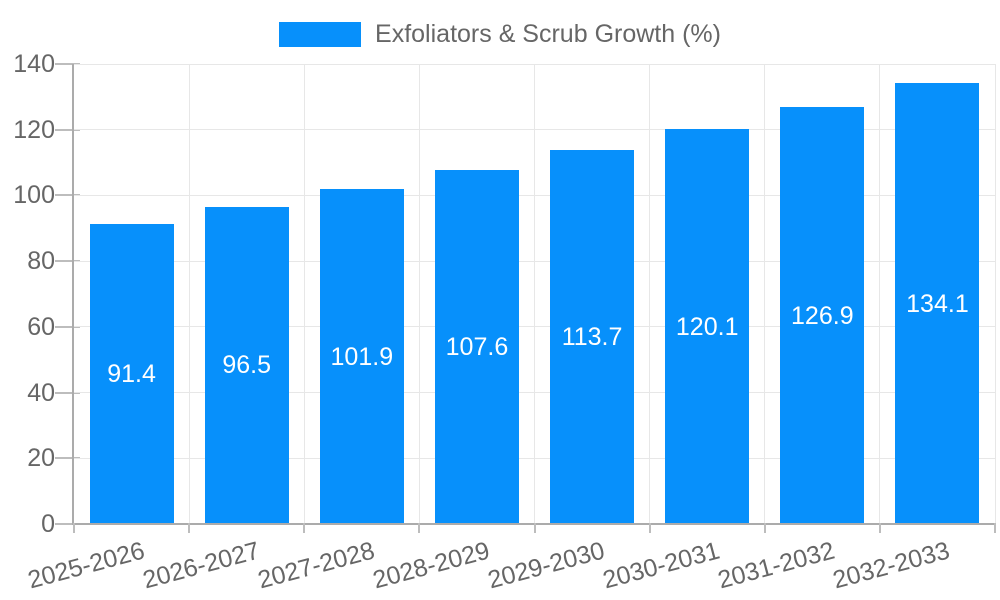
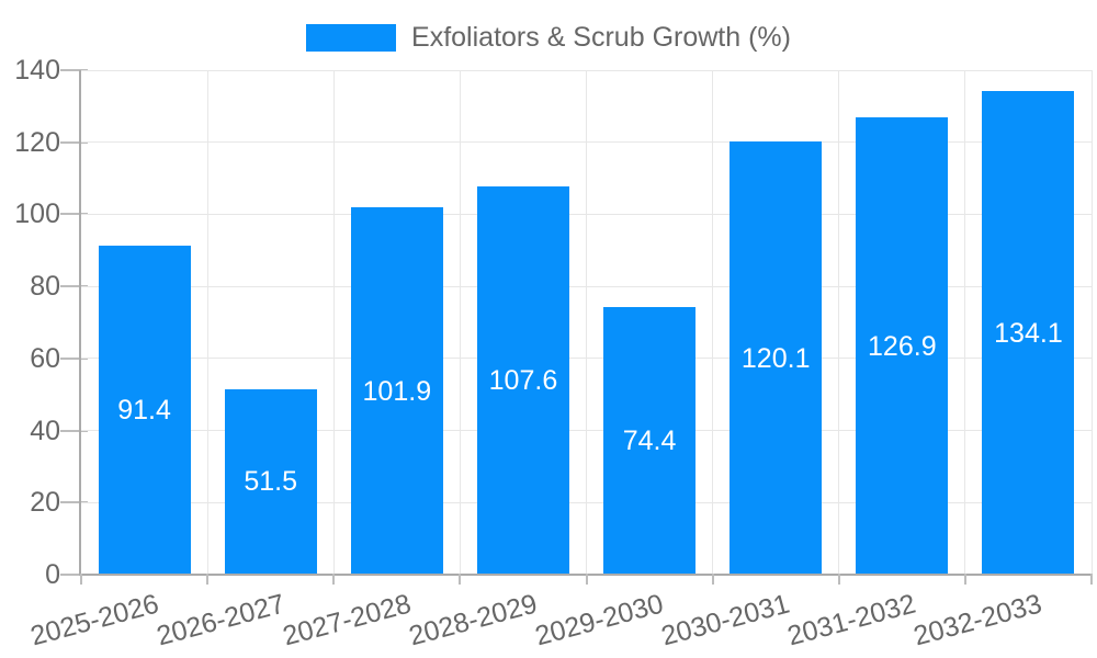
2026-2027: 96.5 -> 51.5
2029-2030: 113.7 -> 74.4
